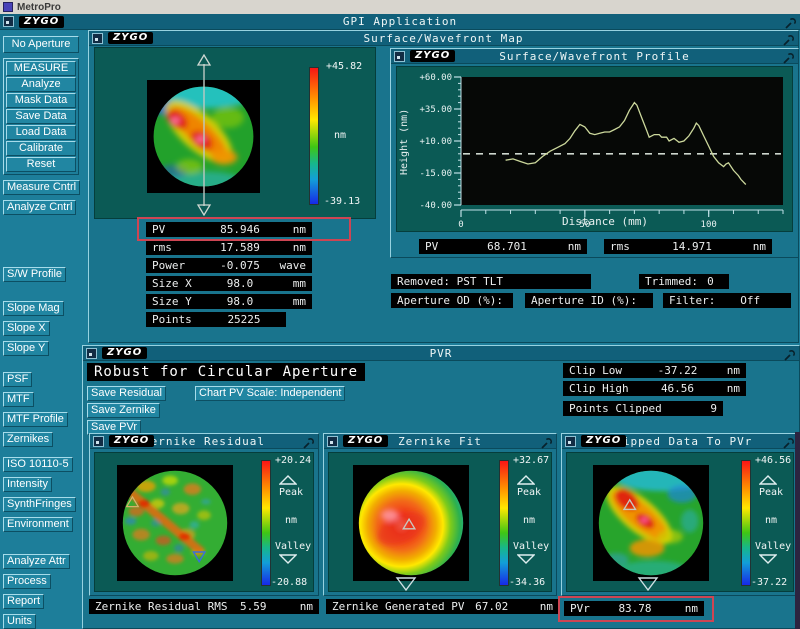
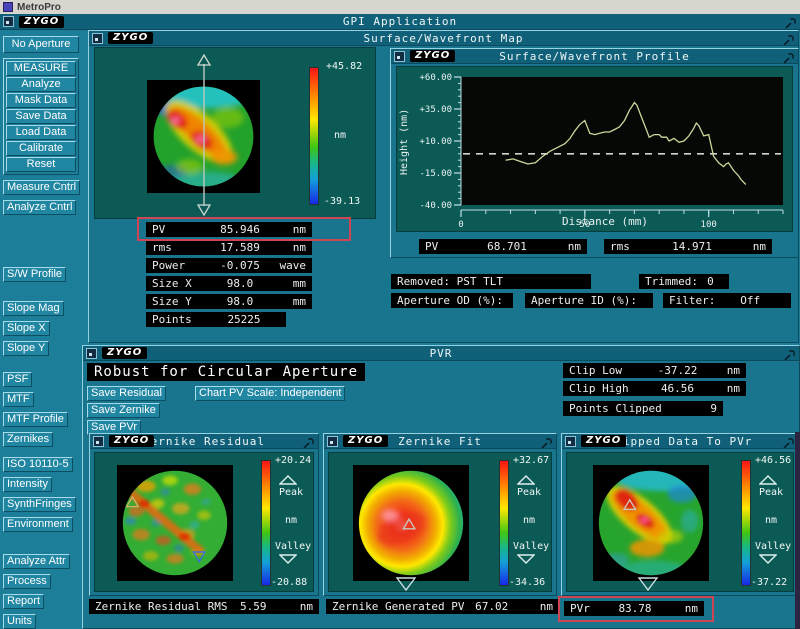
50: 21 -> 26
100: 6 -> 15
